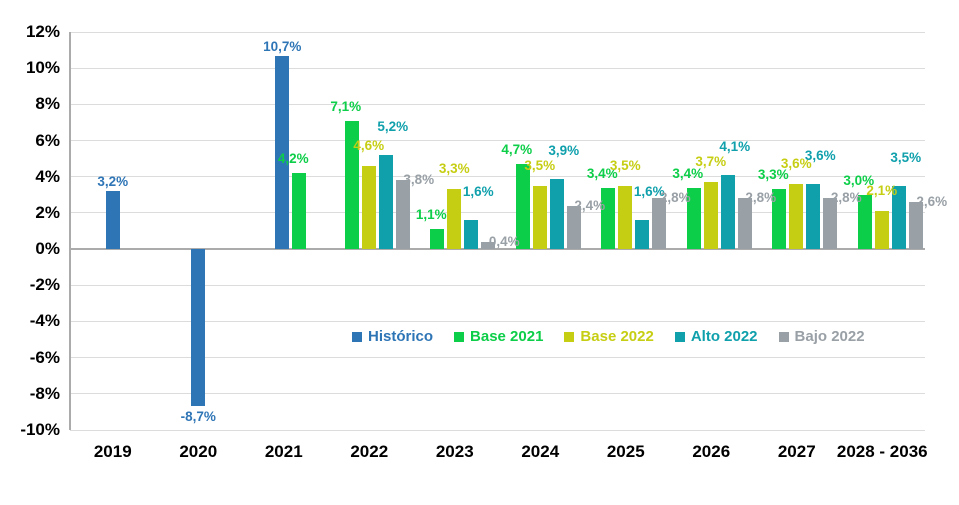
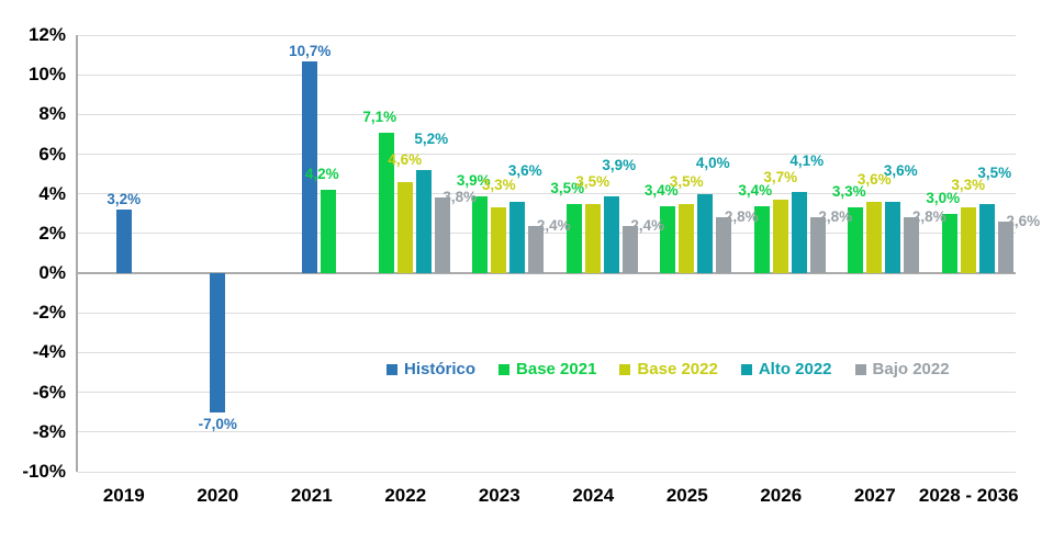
Histórico/2020: -8,7% -> -7,0%
Base 2021/2023: 1,1% -> 3,9%
Alto 2022/2023: 1,6% -> 3,6%
Bajo 2022/2023: 0,4% -> 2,4%
Base 2021/2024: 4,7% -> 3,5%
Alto 2022/2025: 1,6% -> 4,0%
Base 2022/2028 - 2036: 2,1% -> 3,3%
